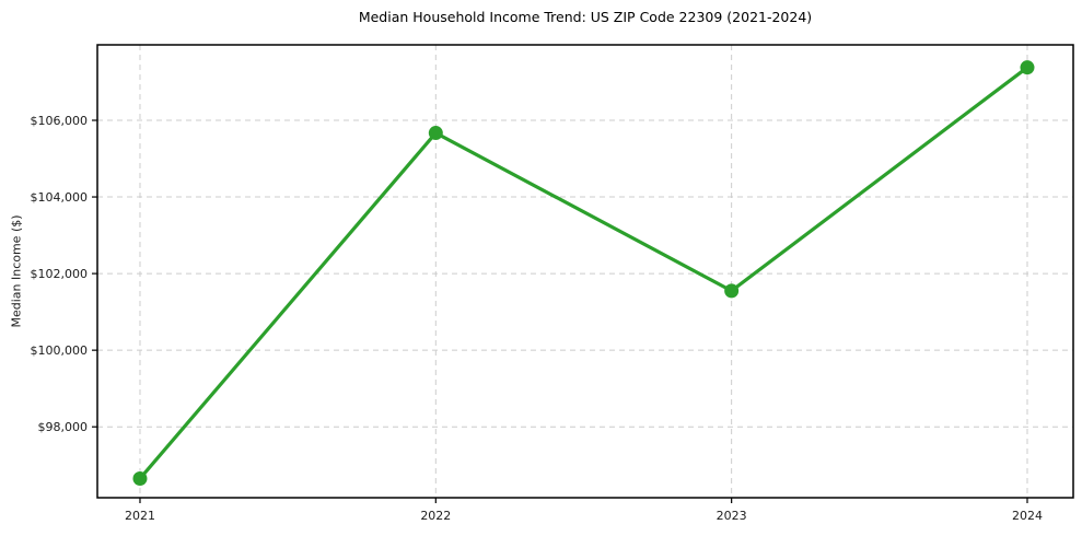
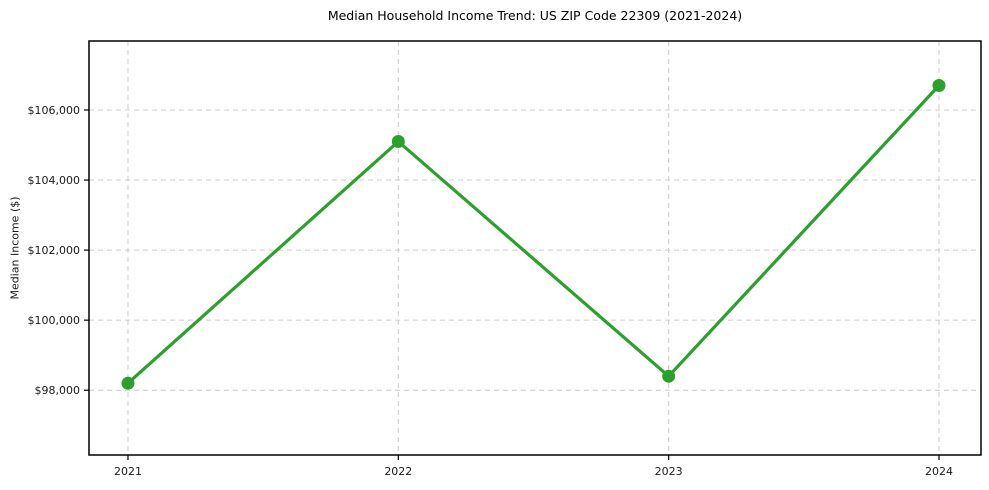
2021: $96600 -> $98200
2022: $105700 -> $105100
2023: $101600 -> $98400
2024: $107400 -> $106700
